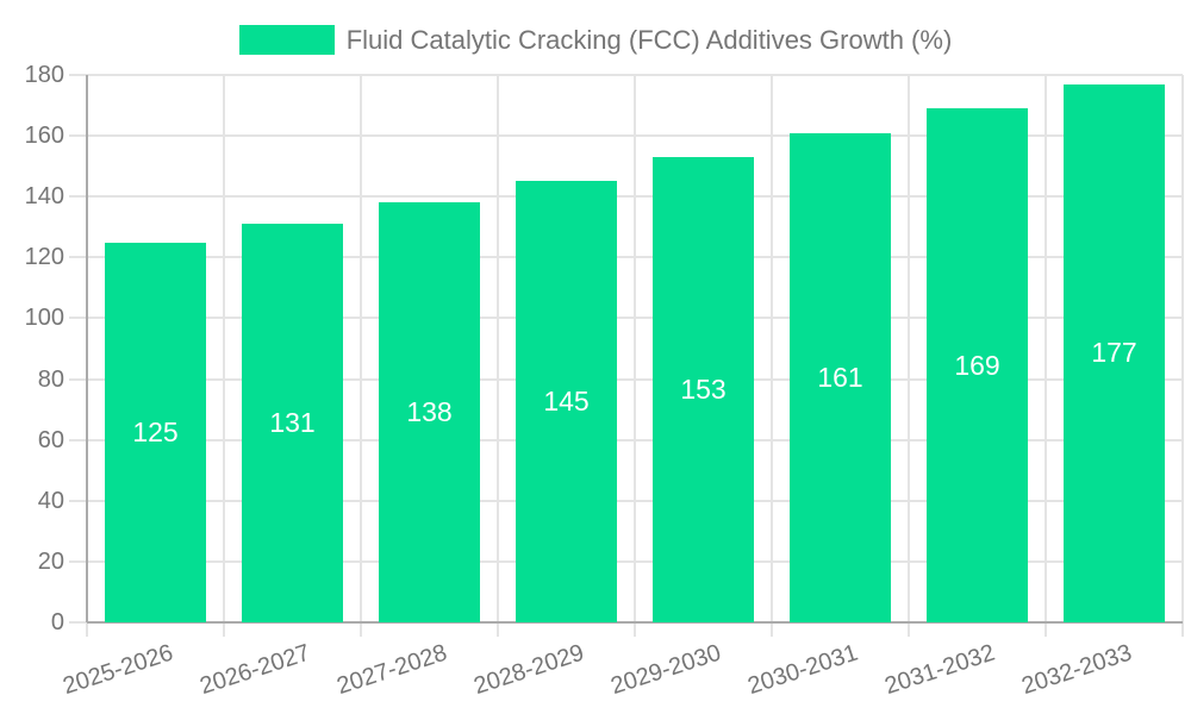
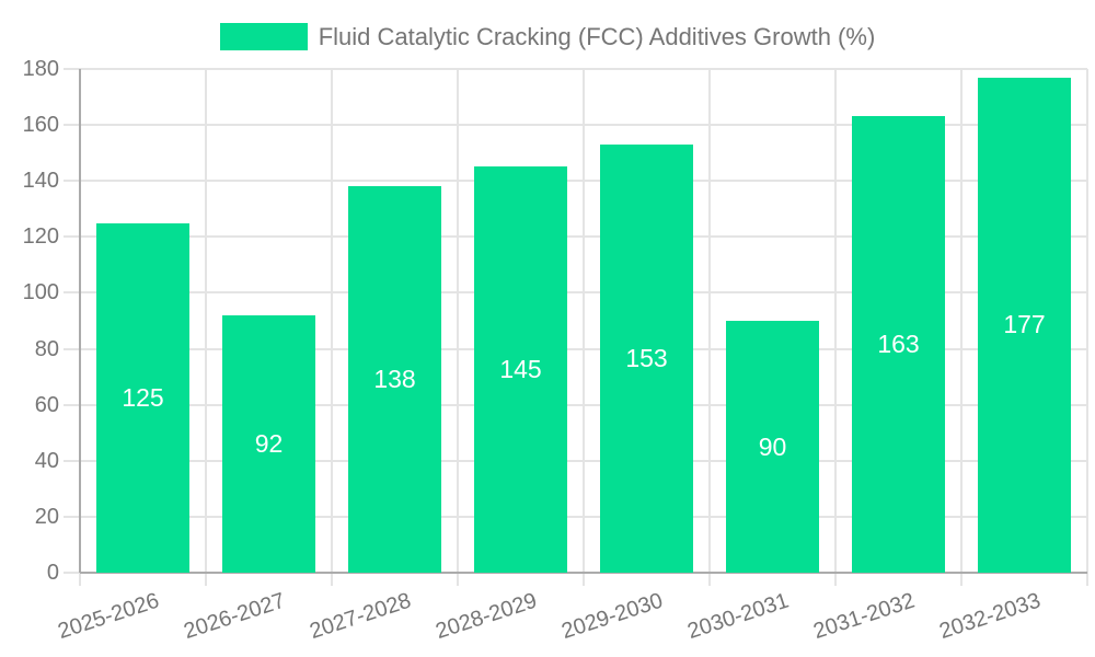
2026-2027: 131 -> 92
2030-2031: 161 -> 90
2031-2032: 169 -> 163
